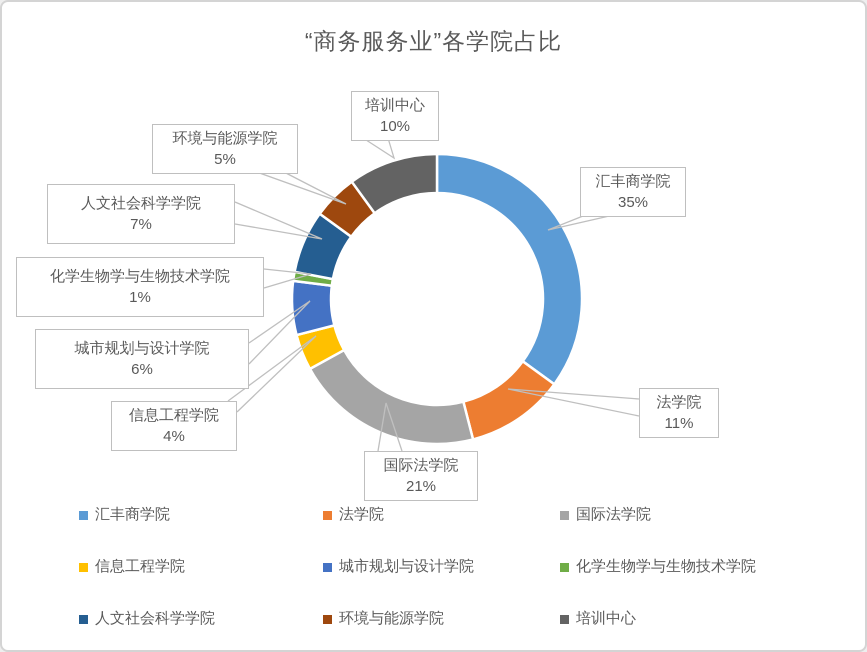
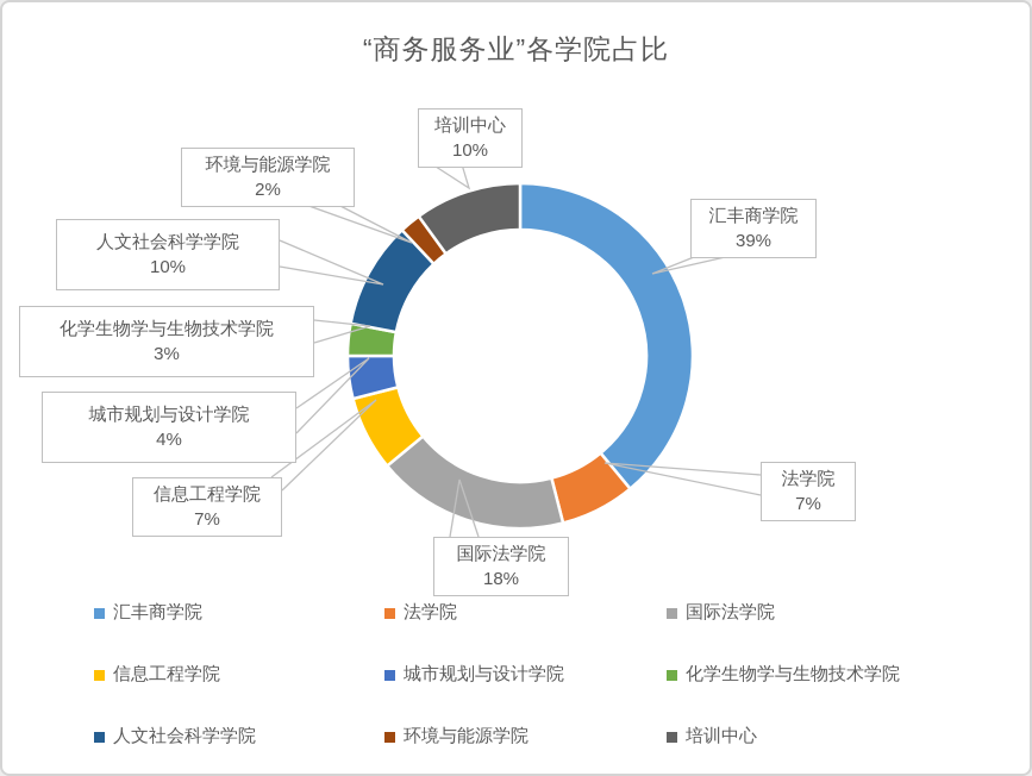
汇丰商学院: 35% -> 39%
法学院: 11% -> 7%
国际法学院: 21% -> 18%
信息工程学院: 4% -> 7%
城市规划与设计学院: 6% -> 4%
化学生物学与生物技术学院: 1% -> 3%
人文社会科学学院: 7% -> 10%
环境与能源学院: 5% -> 2%
